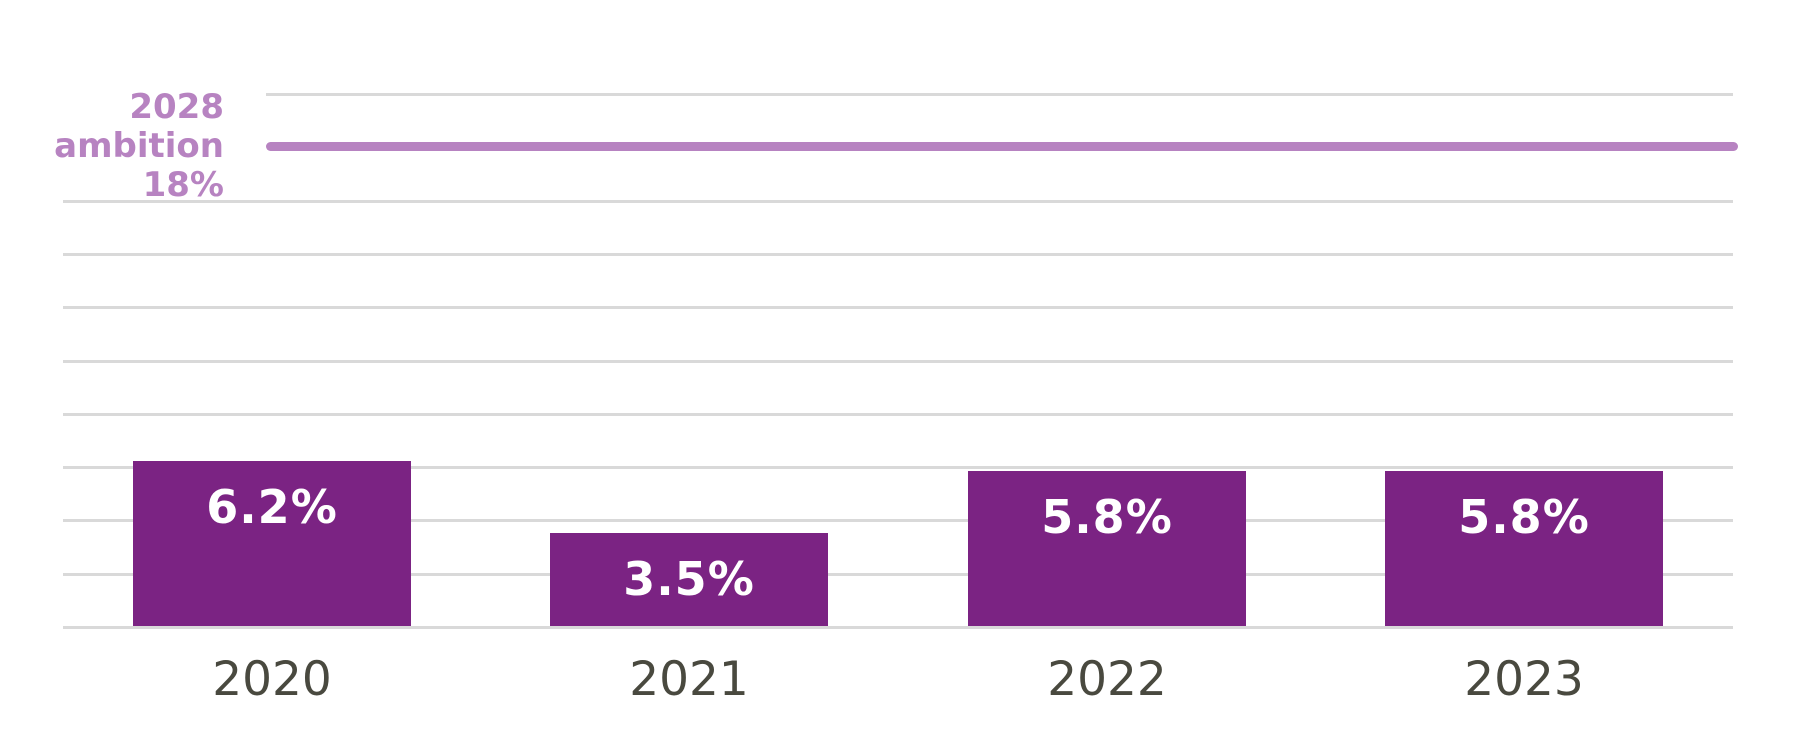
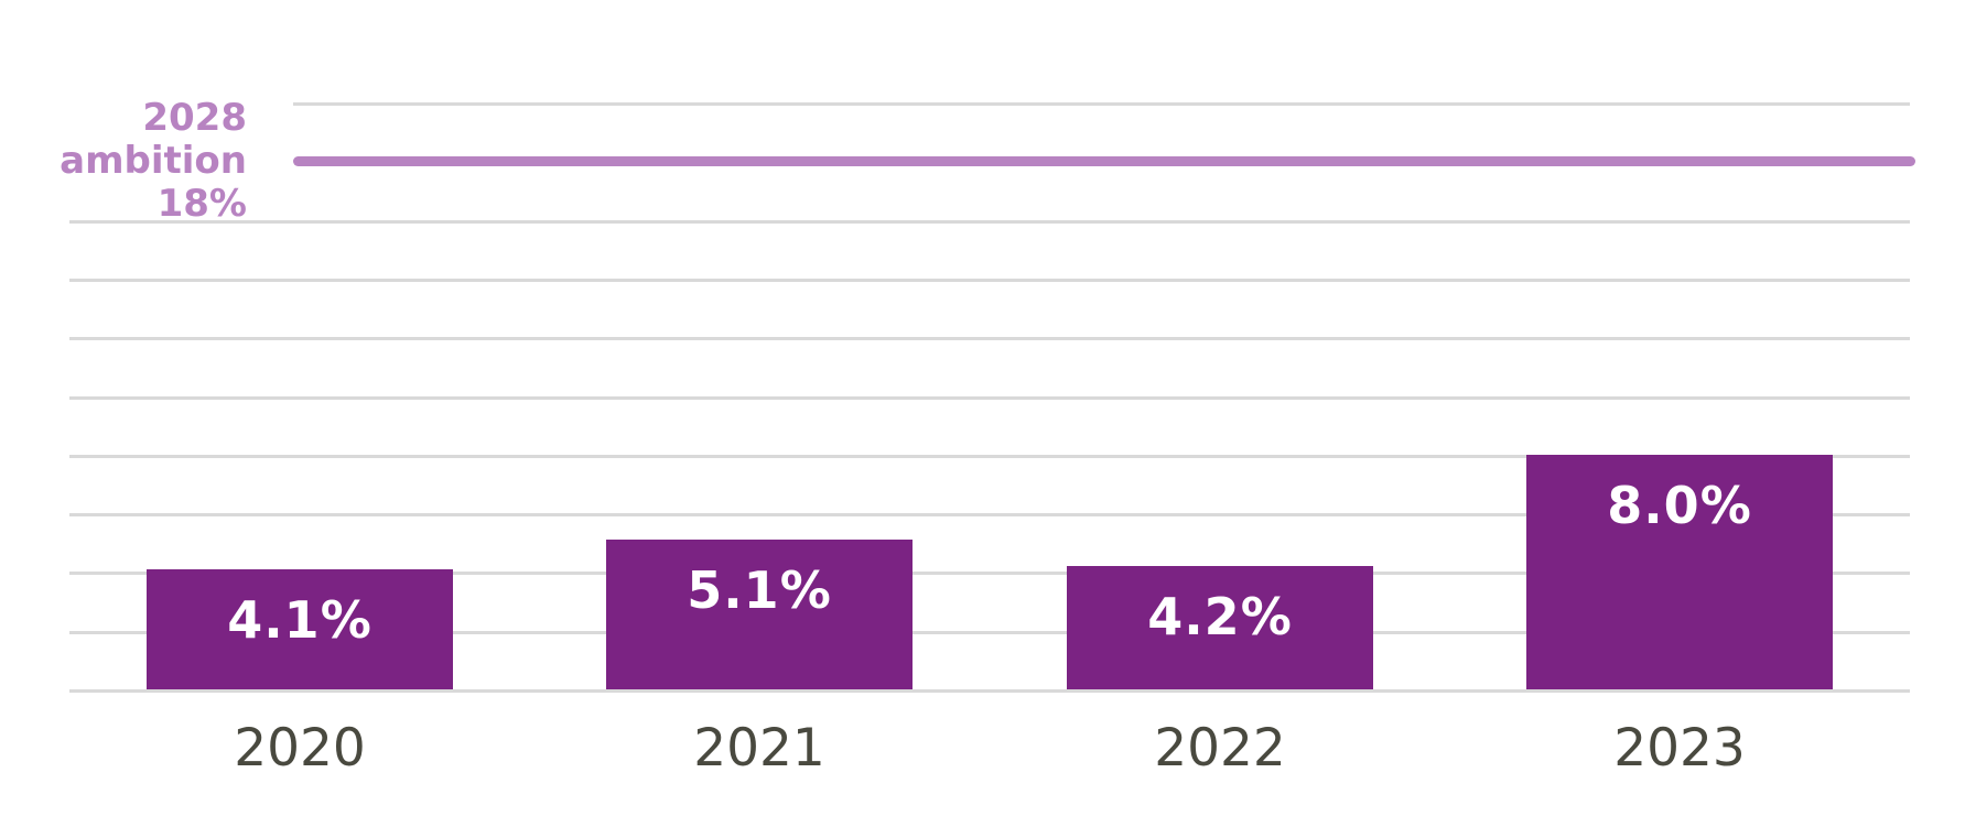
2020: 6.2% -> 4.1%
2021: 3.5% -> 5.1%
2022: 5.8% -> 4.2%
2023: 5.8% -> 8.0%
